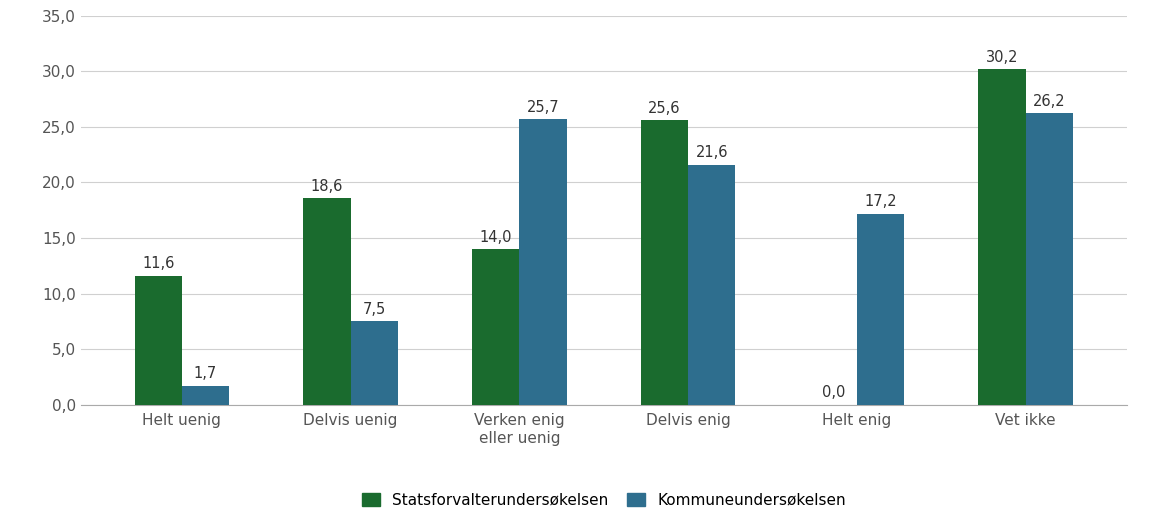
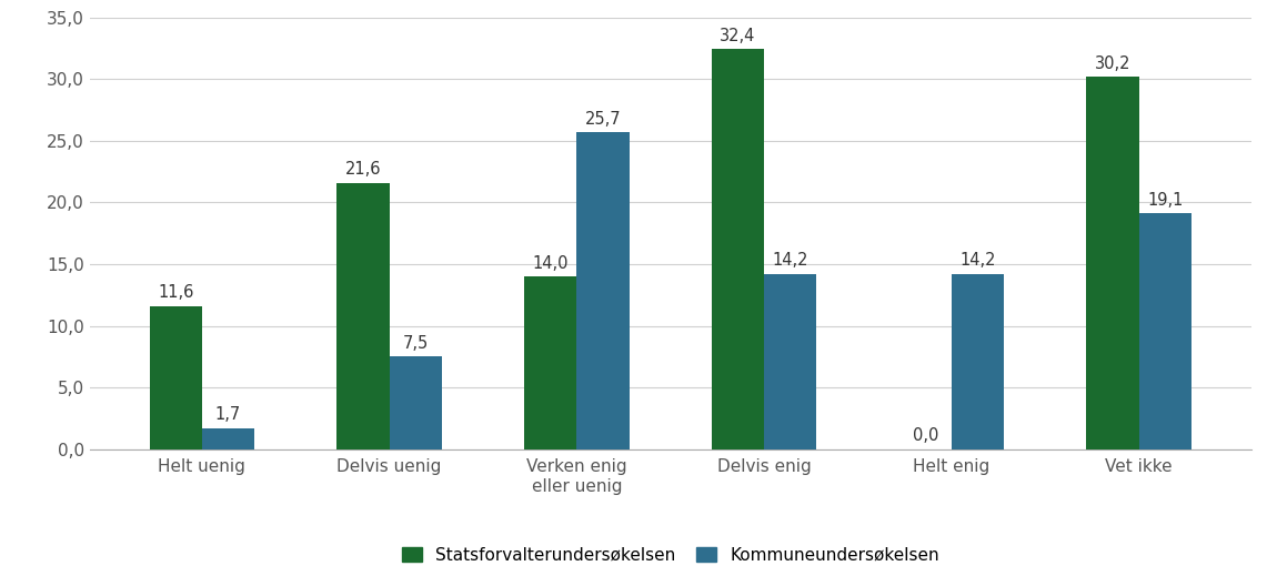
Statsforvalterundersøkelsen/Delvis uenig: 18,6 -> 21,6
Statsforvalterundersøkelsen/Delvis enig: 25,6 -> 32,4
Kommuneundersøkelsen/Delvis enig: 21,6 -> 14,2
Kommuneundersøkelsen/Helt enig: 17,2 -> 14,2
Kommuneundersøkelsen/Vet ikke: 26,2 -> 19,1
